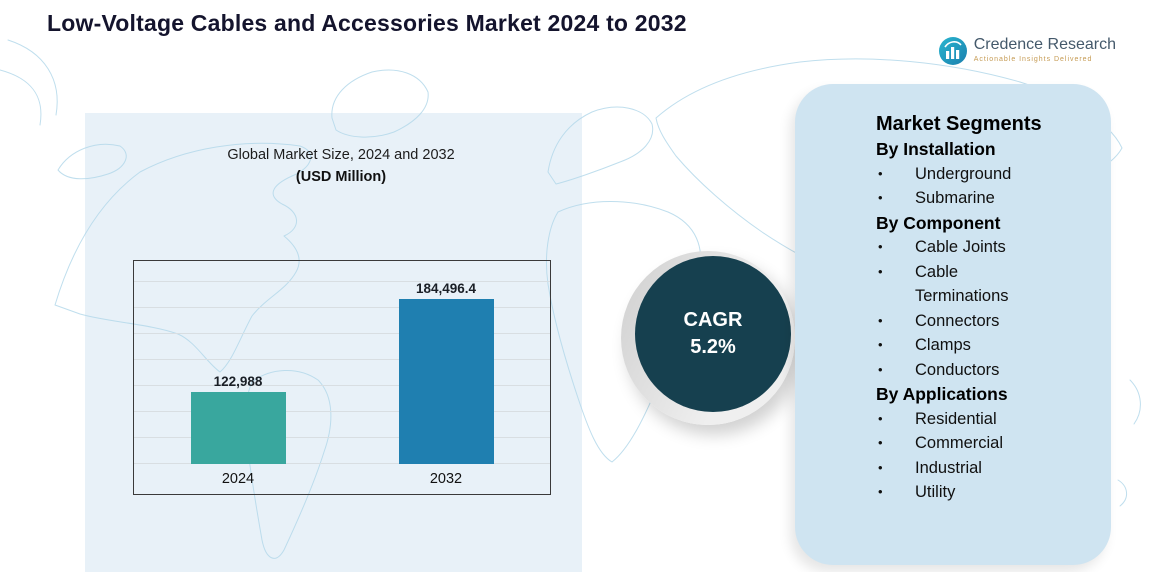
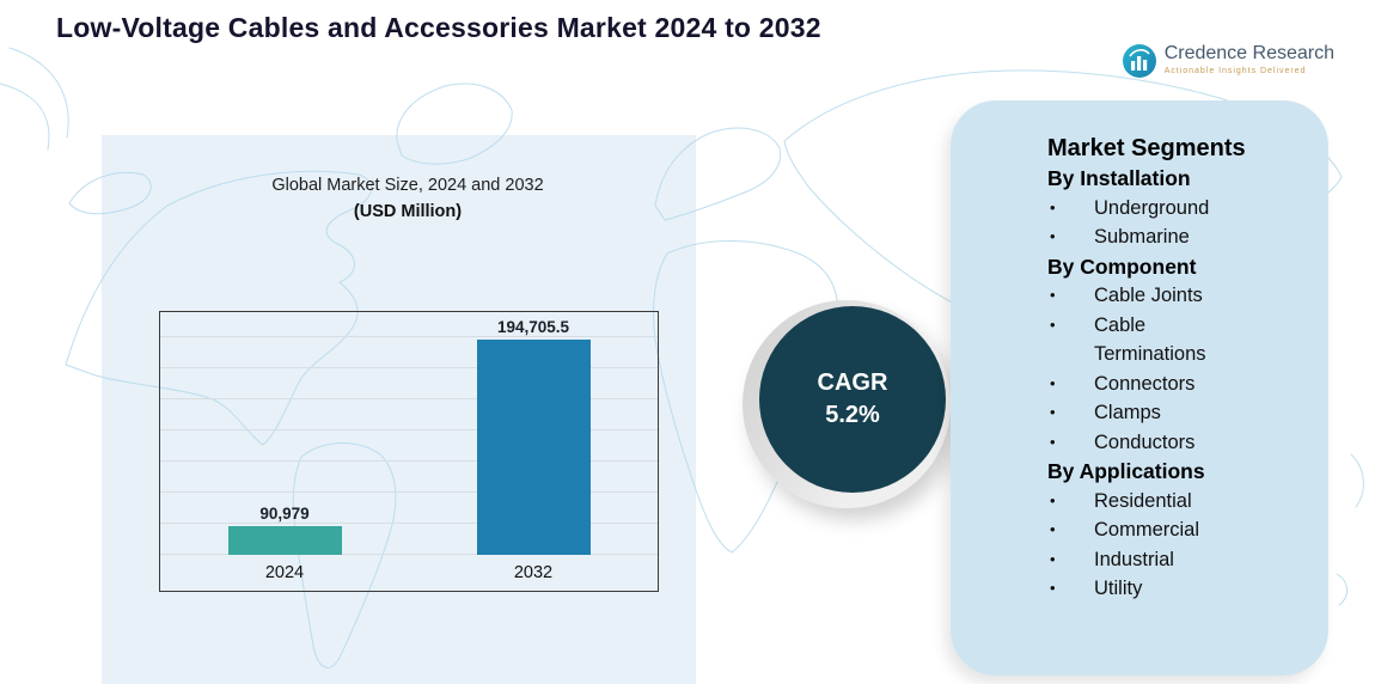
2024: 122,988 -> 90,979
2032: 184,496.4 -> 194,705.5
